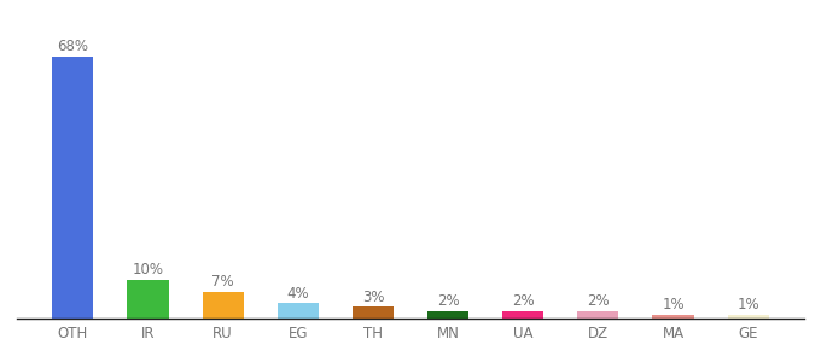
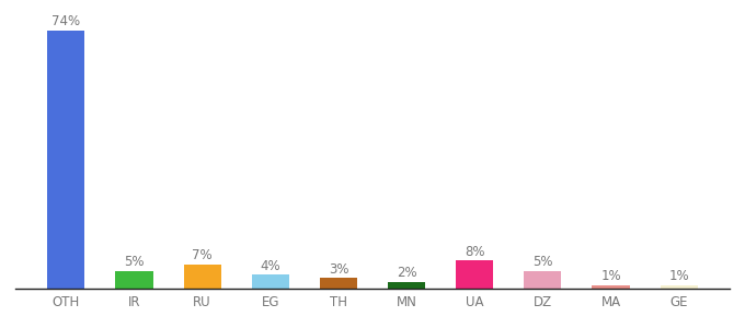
OTH: 68% -> 74%
IR: 10% -> 5%
UA: 2% -> 8%
DZ: 2% -> 5%
